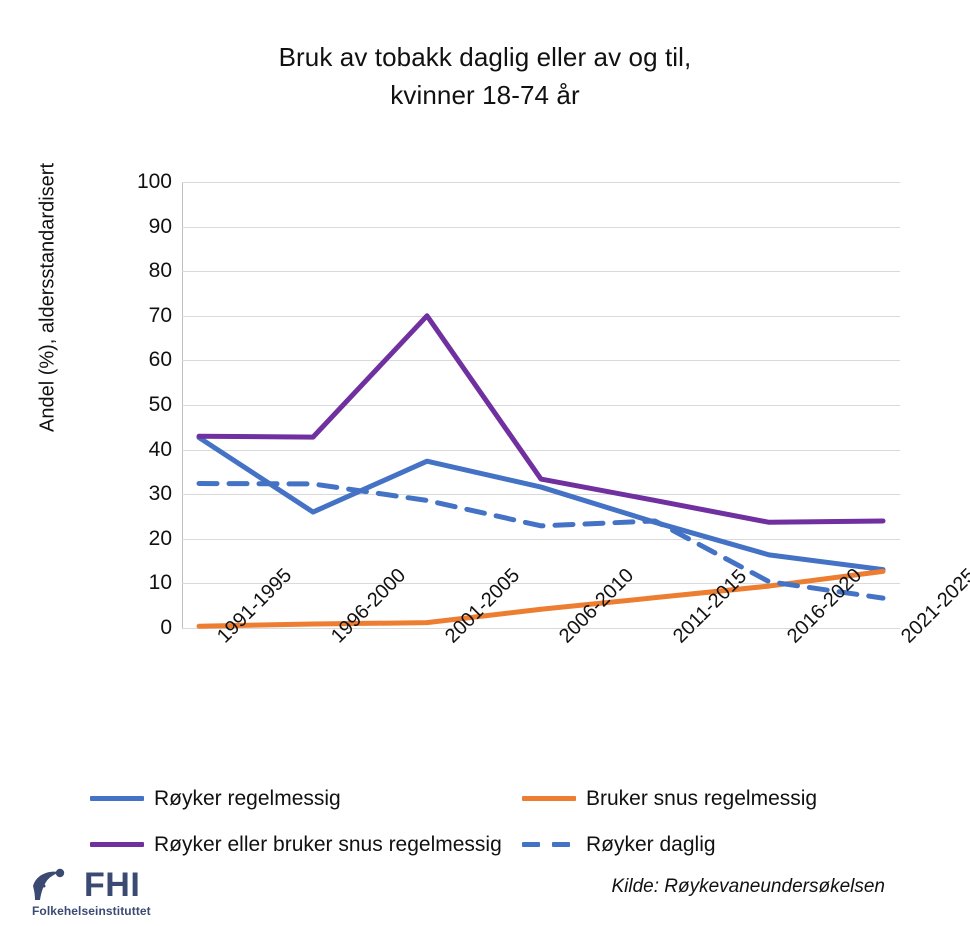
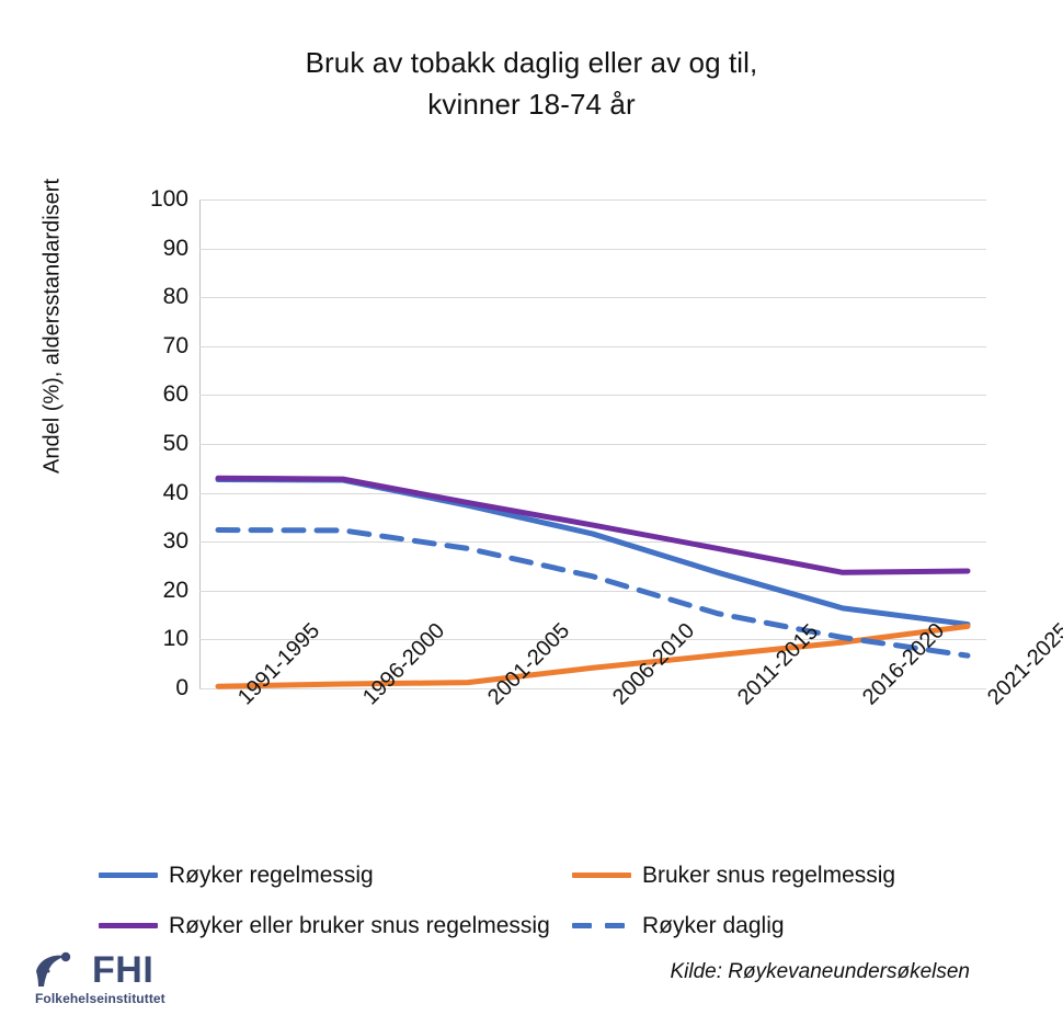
Røyker regelmessig/1996-2000: 26 -> 43
Røyker eller bruker snus regelmessig/2001-2005: 70 -> 38
Røyker daglig/2011-2015: 24 -> 15
